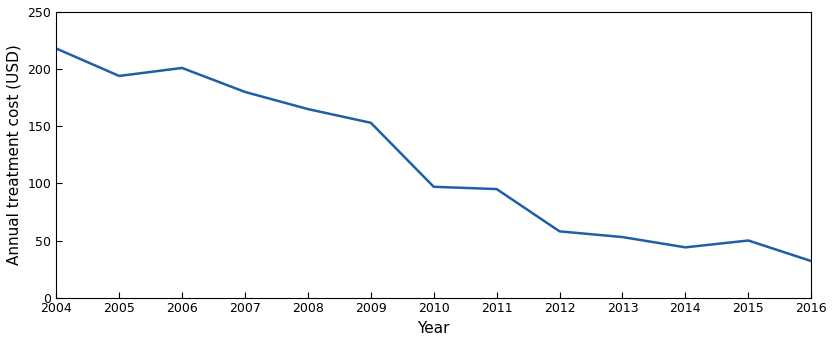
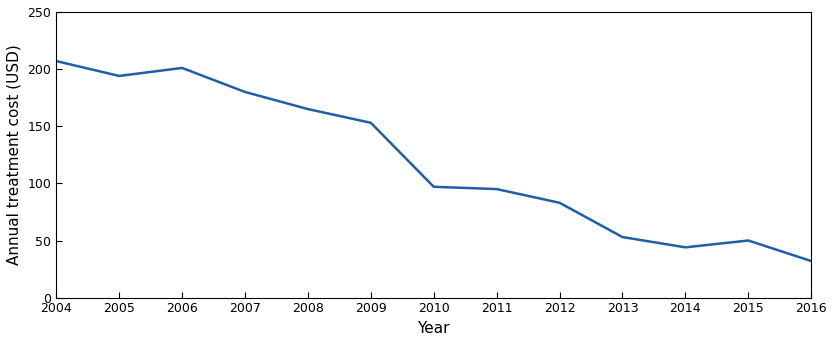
2004: 218 -> 207
2012: 58 -> 83
